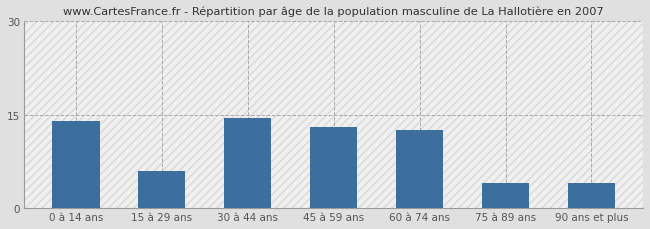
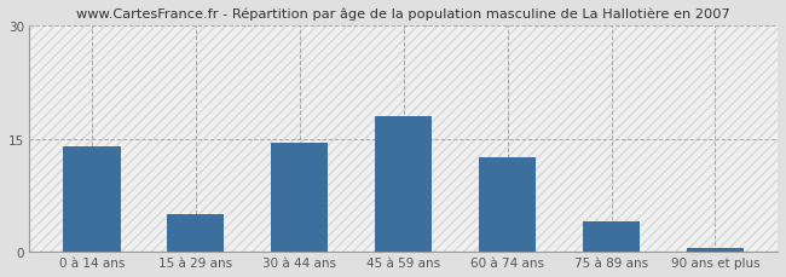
15 à 29 ans: 6.0 -> 5.0
45 à 59 ans: 13.0 -> 18.0
90 ans et plus: 4.0 -> 0.4
